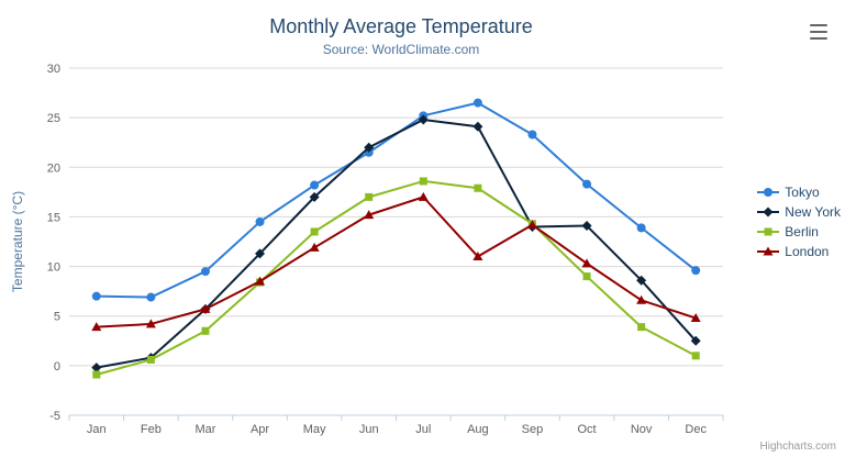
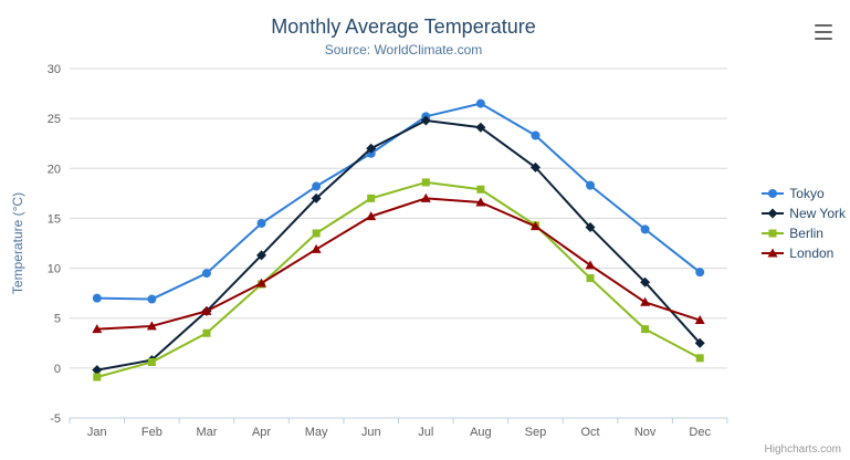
London/Aug: 11 -> 17
New York/Sep: 14 -> 20
